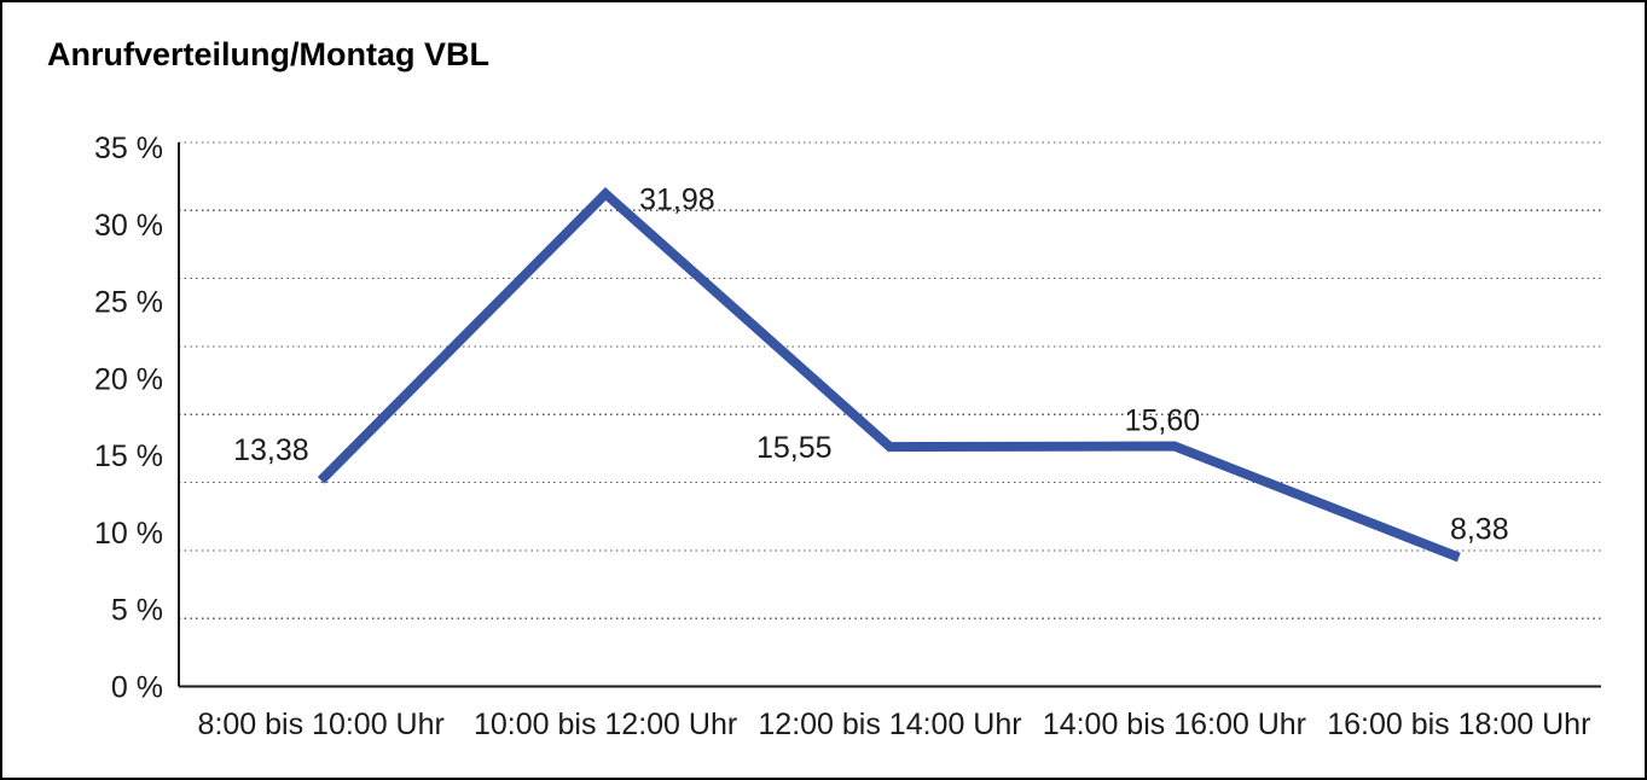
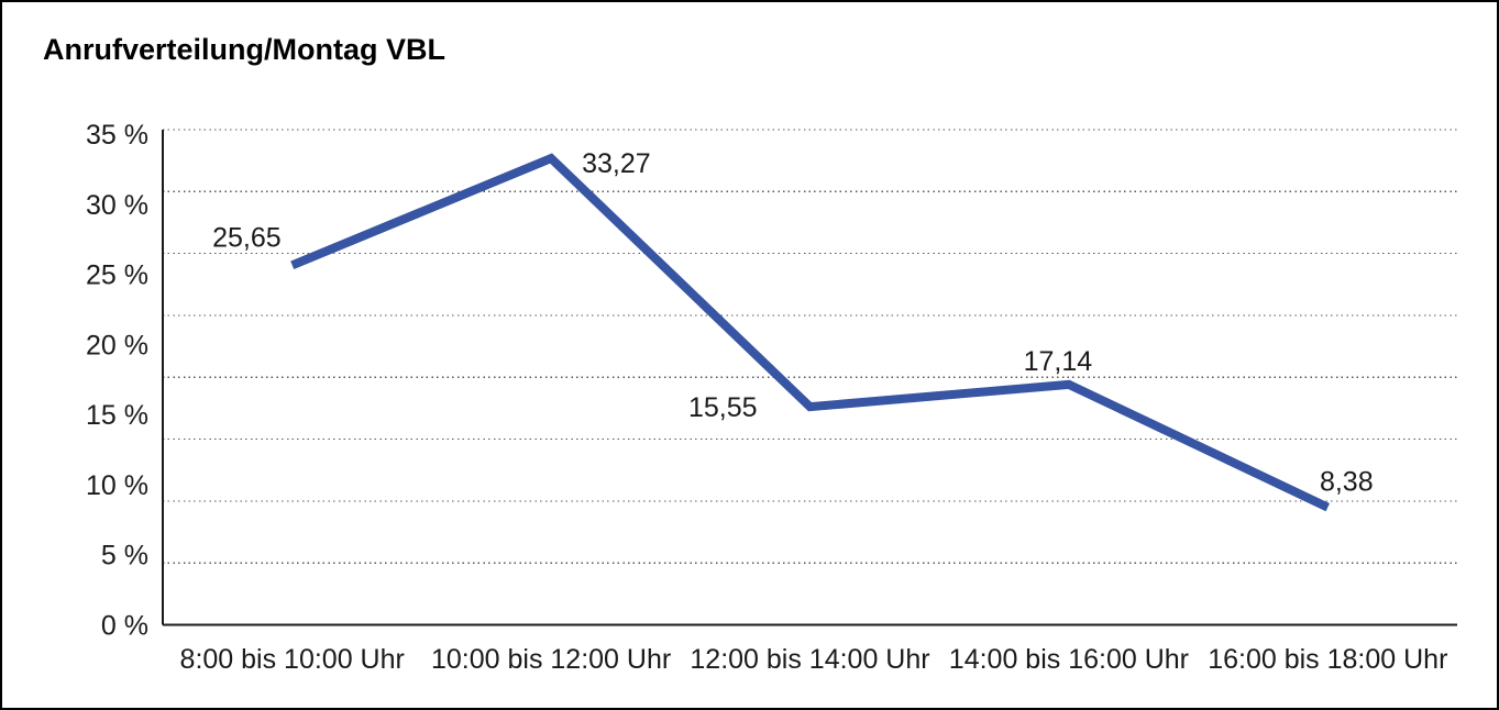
8:00 bis 10:00 Uhr: 13,38 -> 25,65
10:00 bis 12:00 Uhr: 31,98 -> 33,27
14:00 bis 16:00 Uhr: 15,60 -> 17,14
